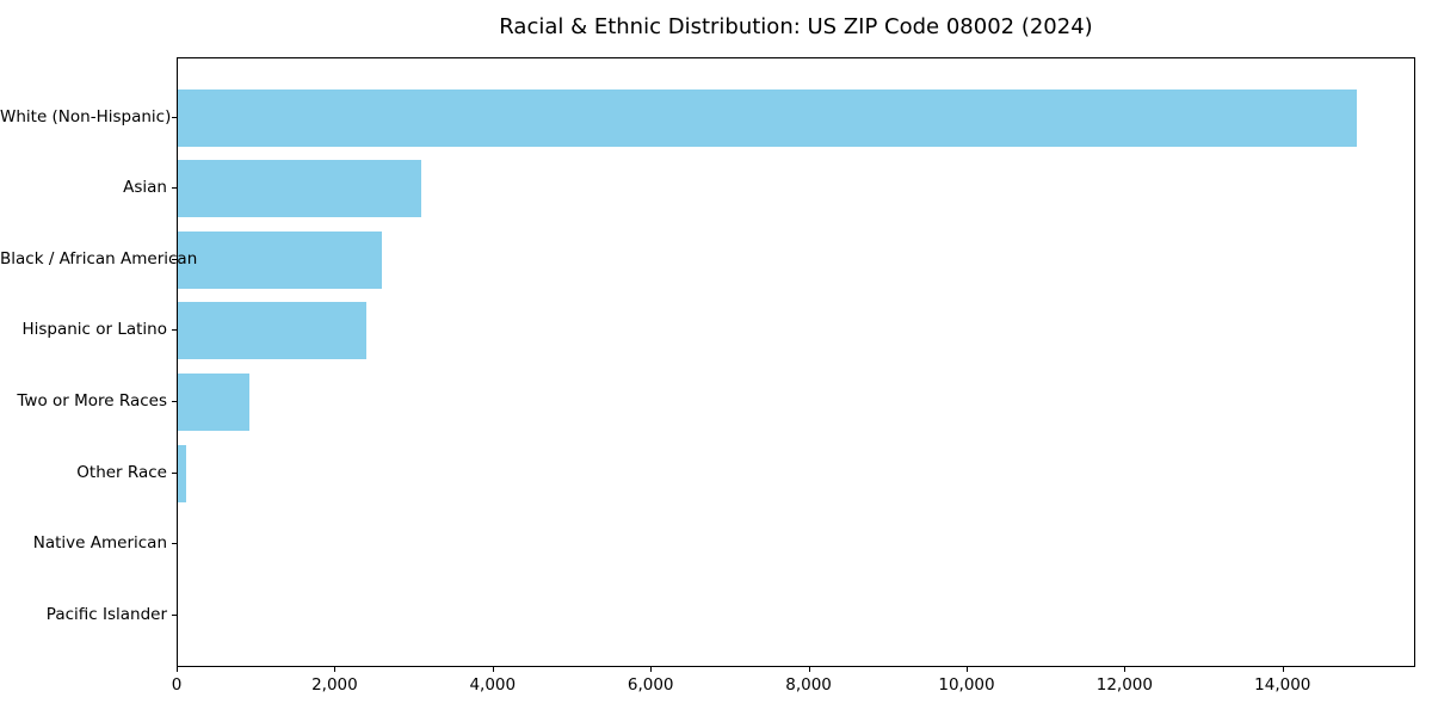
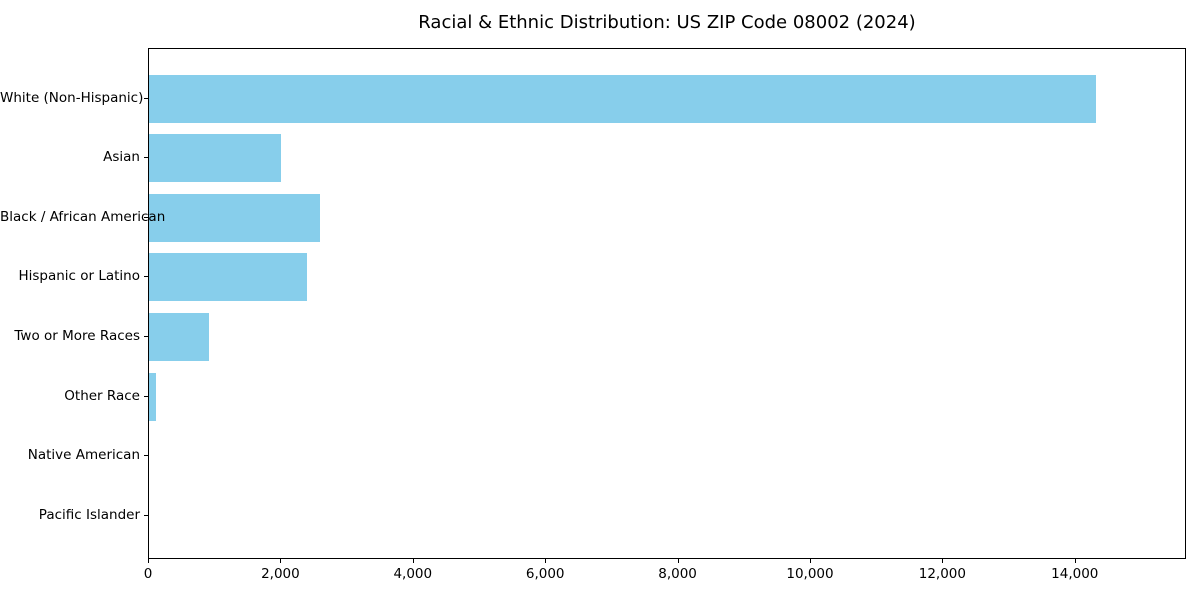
White (Non-Hispanic): 14900 -> 14300
Asian: 3100 -> 2000
